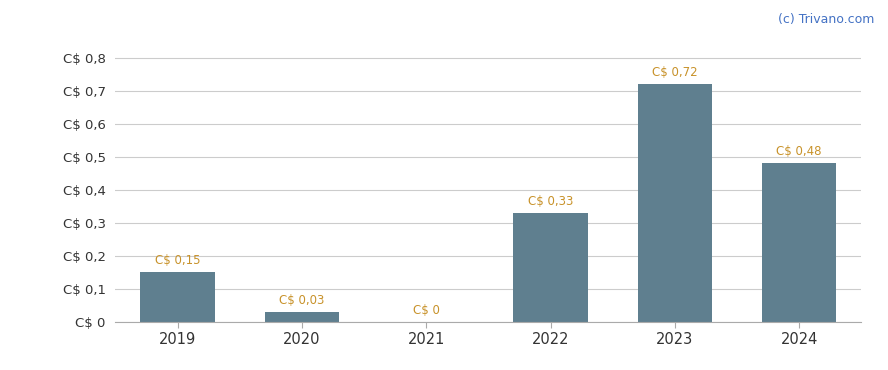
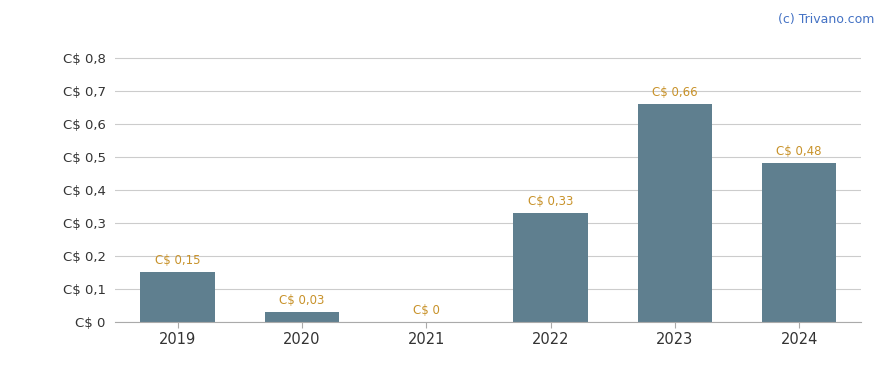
2023: 0,72 -> 0,66
